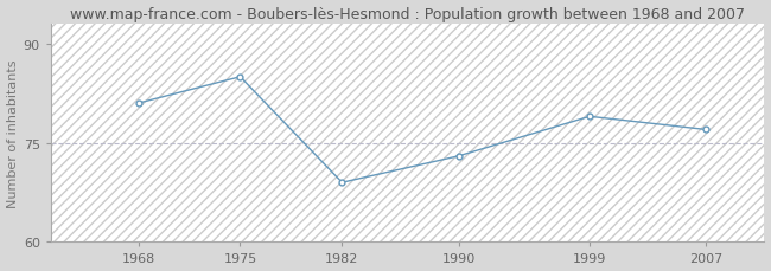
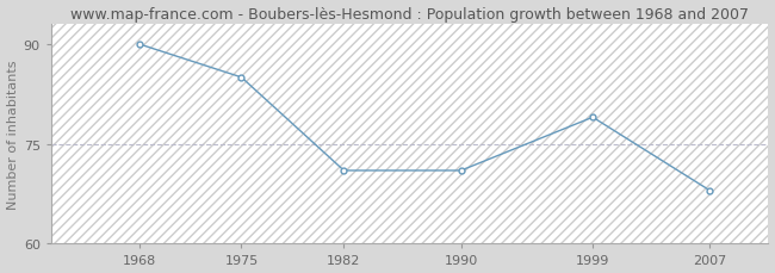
1968: 81 -> 90
1982: 69 -> 71
1990: 73 -> 71
2007: 77 -> 68
